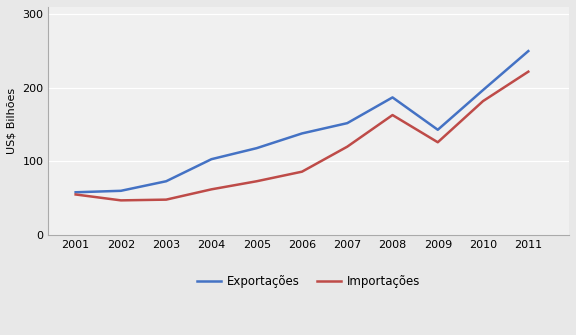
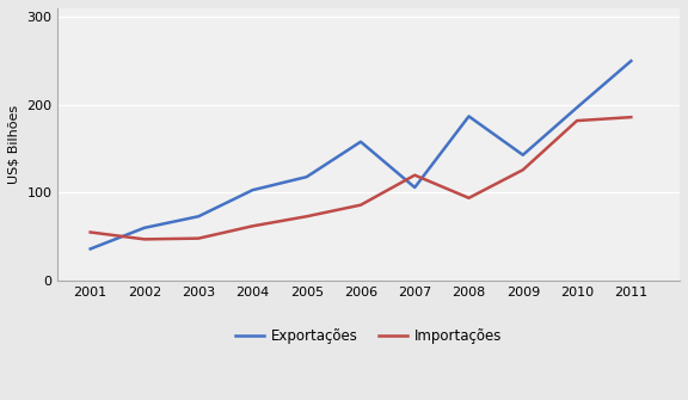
Exportações/2001: 58 -> 36
Exportações/2006: 138 -> 158
Exportações/2007: 152 -> 106
Importações/2008: 163 -> 94
Importações/2011: 222 -> 186
